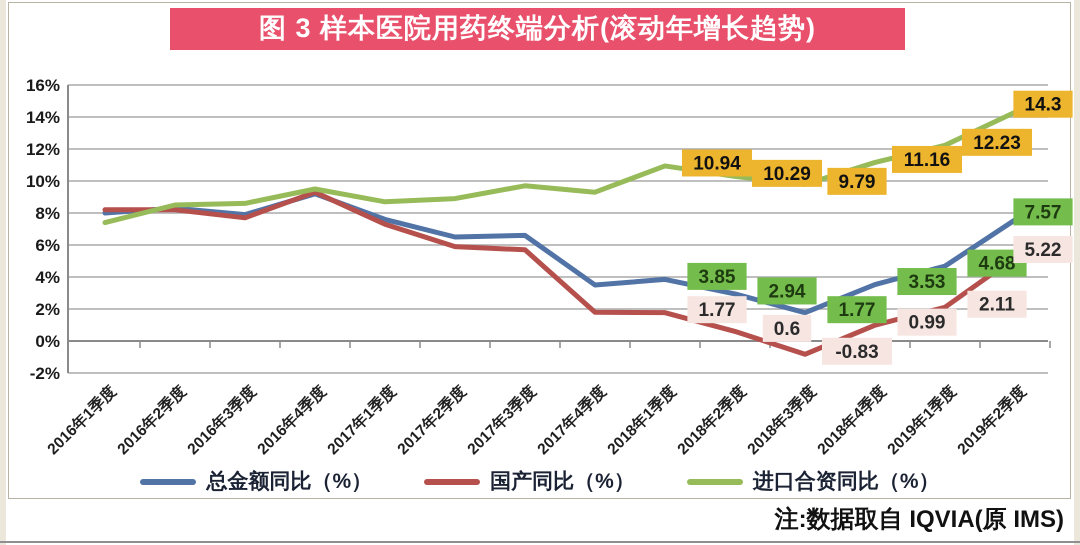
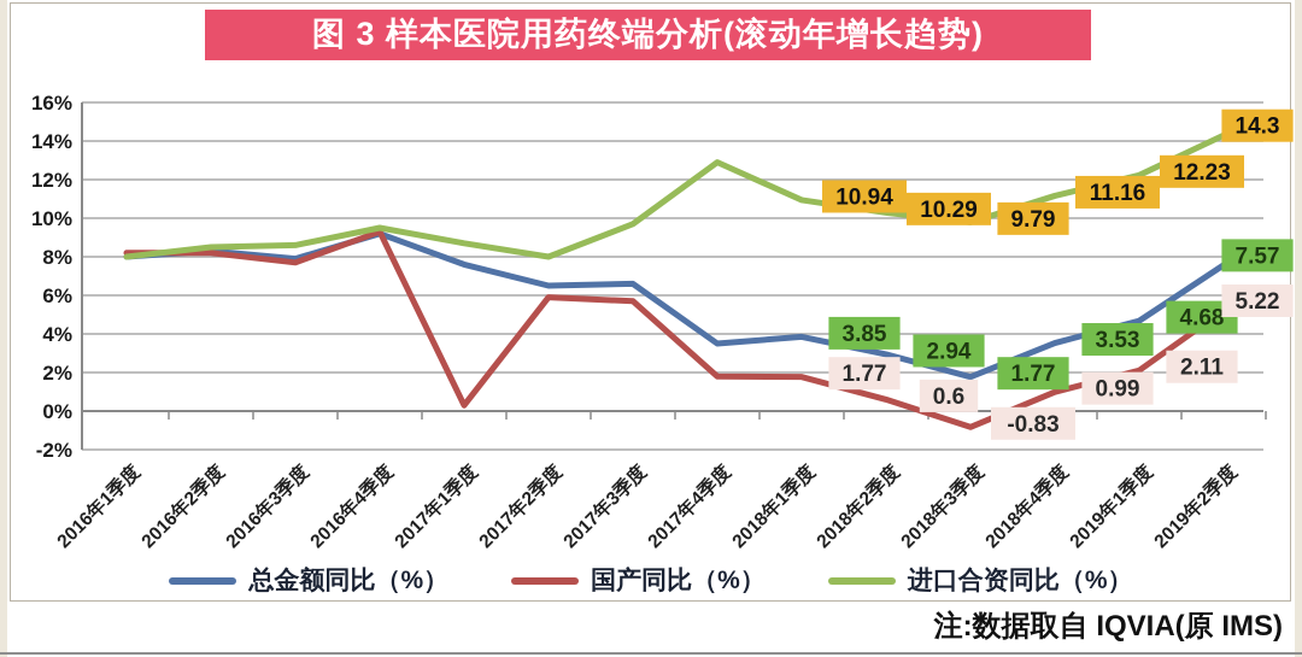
进口合资同比（%）/2016年1季度: 7.4% -> 8.0%
国产同比（%）/2017年1季度: 7.3% -> 0.3%
进口合资同比（%）/2017年2季度: 8.9% -> 8.0%
进口合资同比（%）/2017年4季度: 9.3% -> 12.9%
